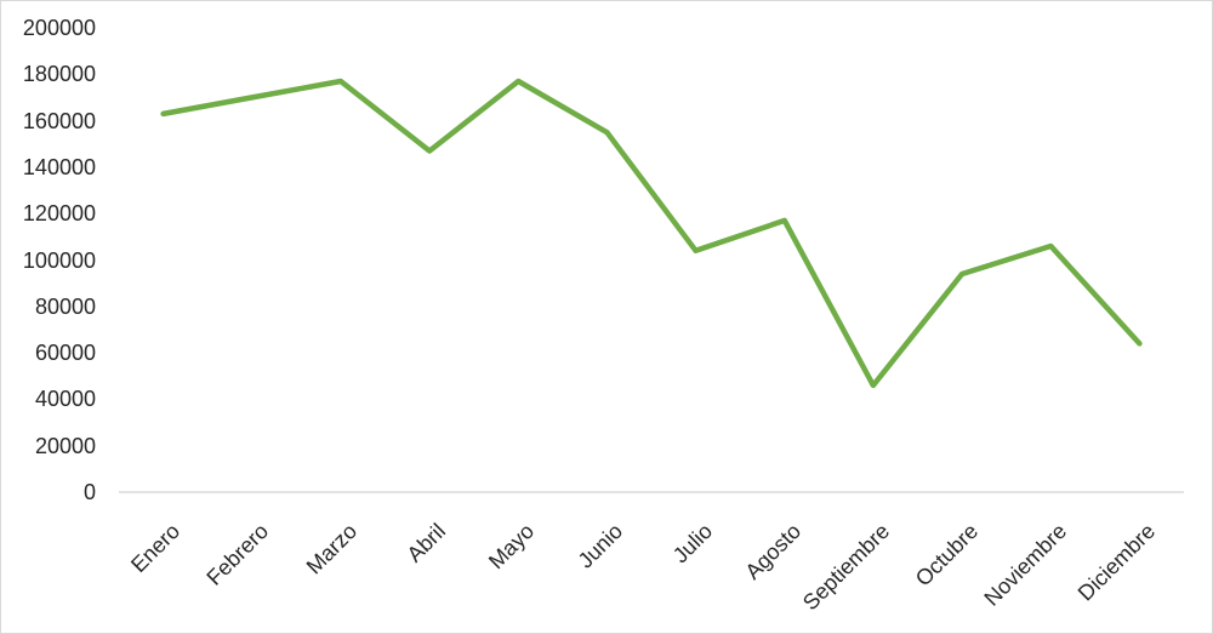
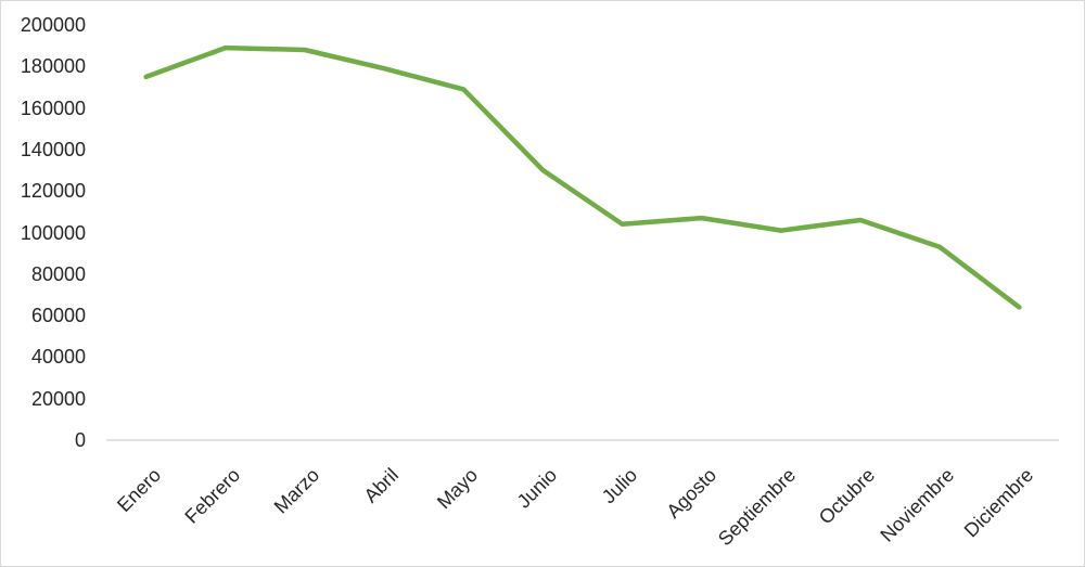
Enero: 163000 -> 175000
Febrero: 170000 -> 189000
Marzo: 177000 -> 188000
Abril: 147000 -> 179000
Mayo: 177000 -> 169000
Junio: 155000 -> 130000
Agosto: 117000 -> 107000
Septiembre: 46000 -> 101000
Octubre: 94000 -> 106000
Noviembre: 106000 -> 93000
